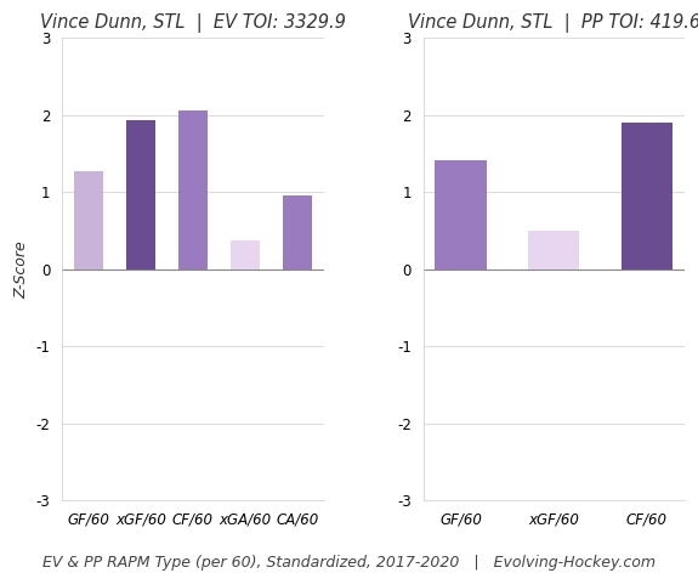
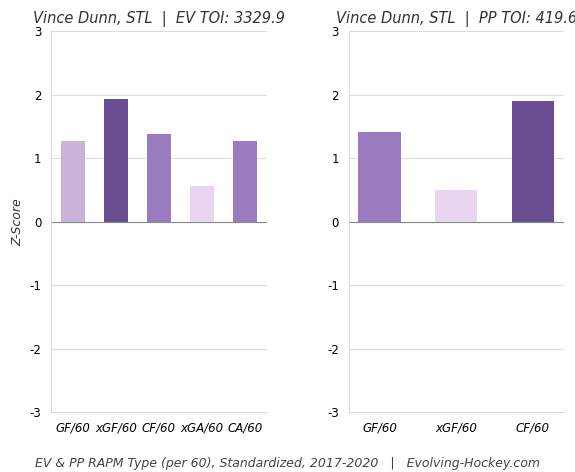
Vince Dunn, STL | EV TOI: 3329.9/CF/60: 2.06 -> 1.38
Vince Dunn, STL | EV TOI: 3329.9/xGA/60: 0.38 -> 0.57
Vince Dunn, STL | EV TOI: 3329.9/CA/60: 0.96 -> 1.27
